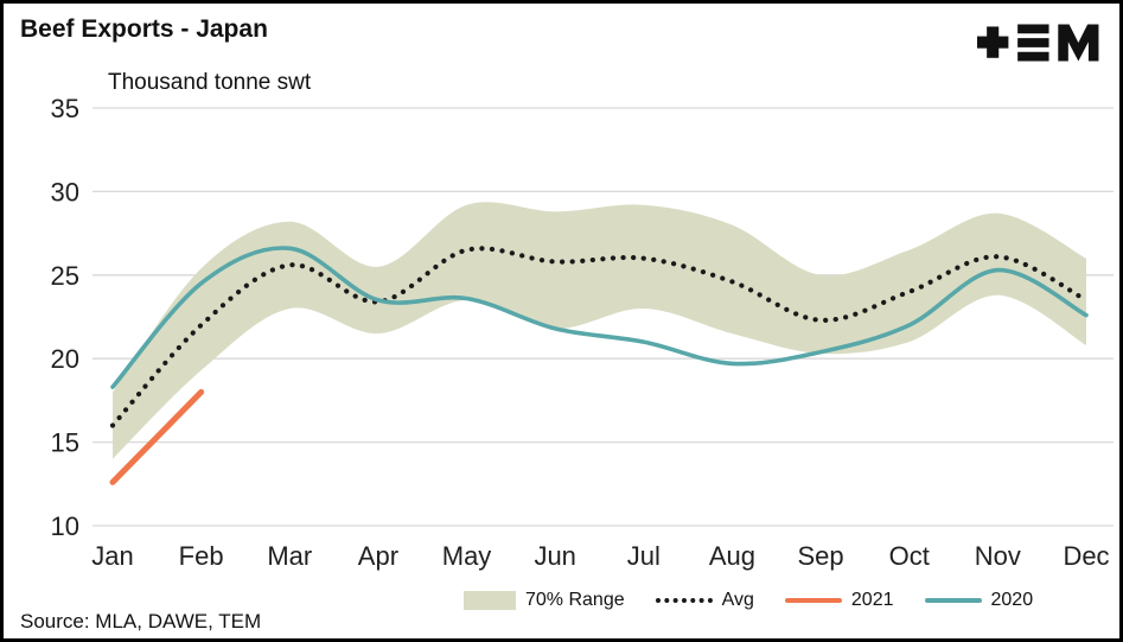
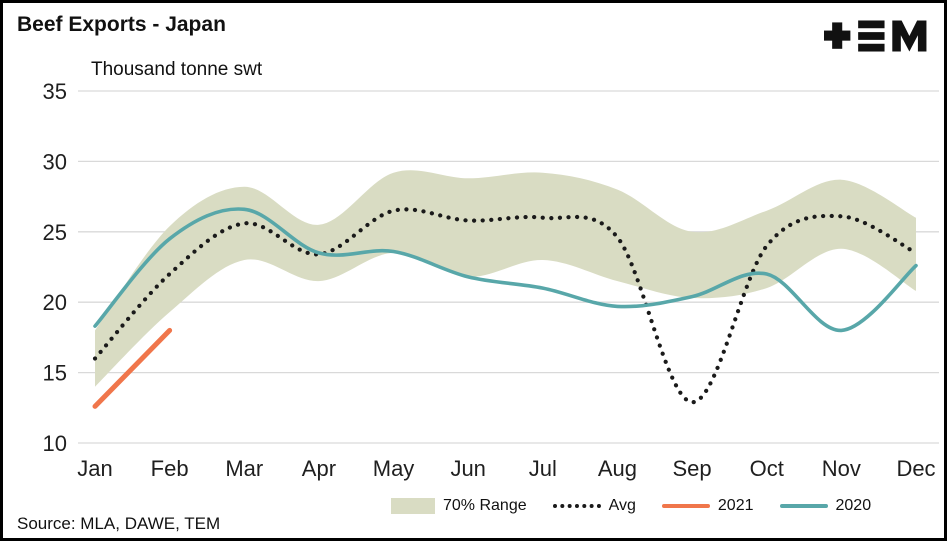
Avg/Sep: 22.3 -> 12.9
2020/Nov: 25.3 -> 18.0
